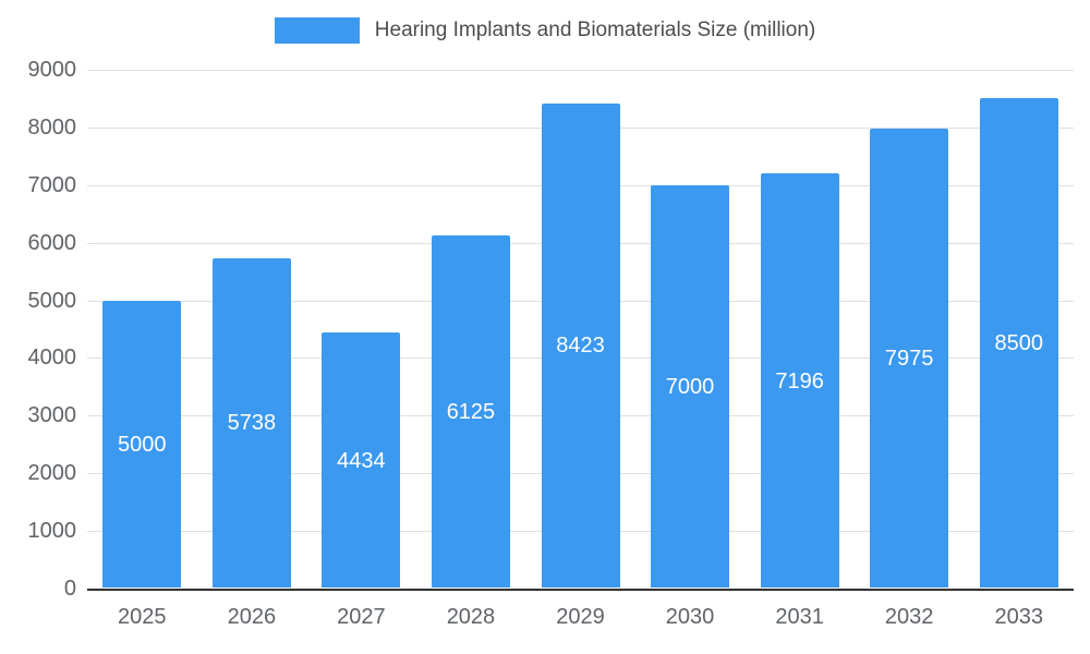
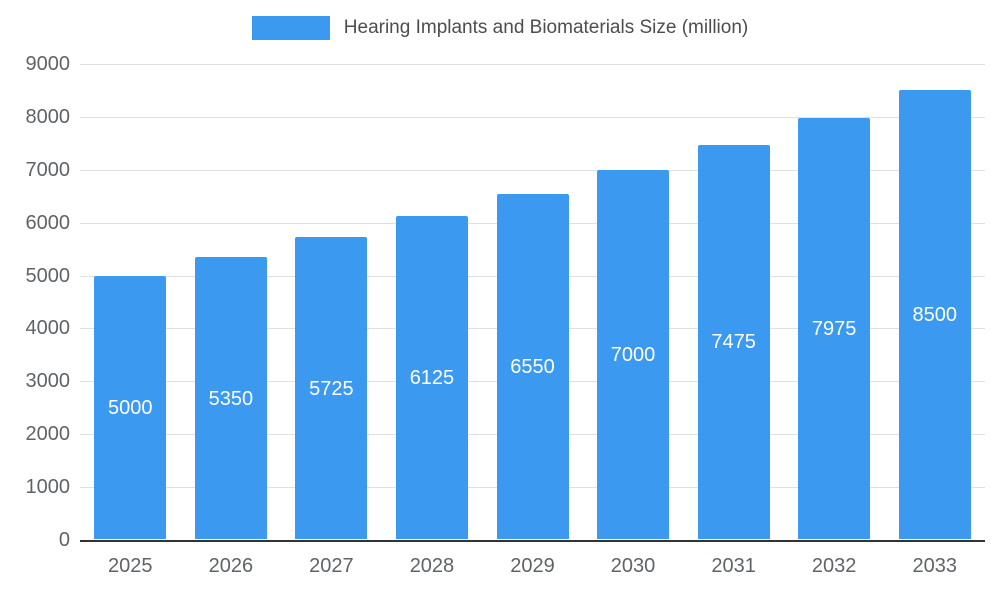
2026: 5738 -> 5350
2027: 4434 -> 5725
2029: 8423 -> 6550
2031: 7196 -> 7475
